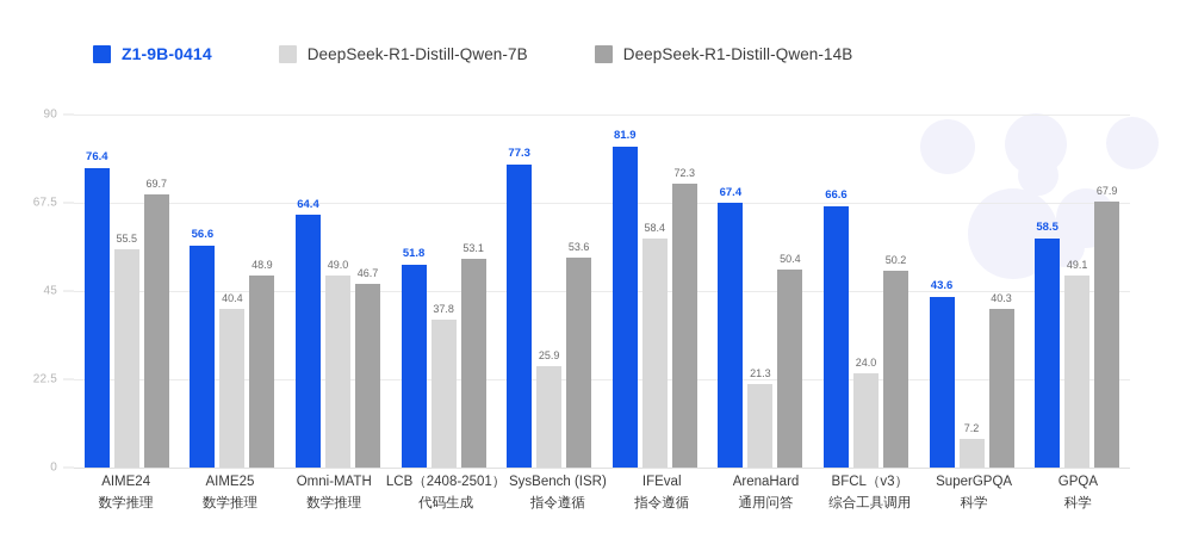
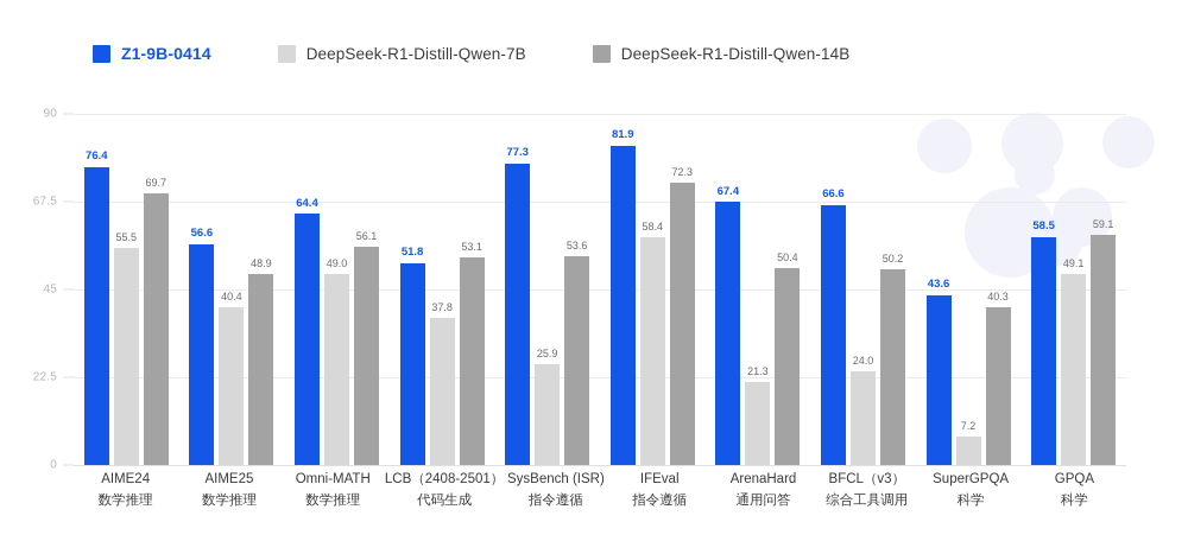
DeepSeek-R1-Distill-Qwen-14B/Omni-MATH: 46.7 -> 56.1
DeepSeek-R1-Distill-Qwen-14B/GPQA: 67.9 -> 59.1
